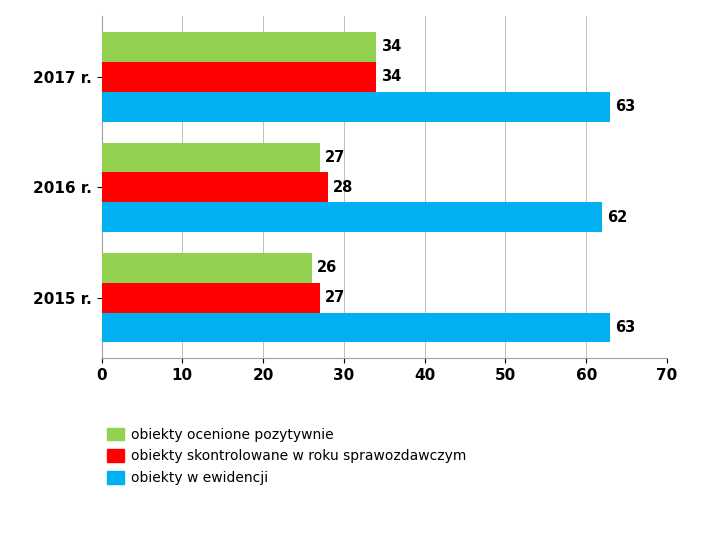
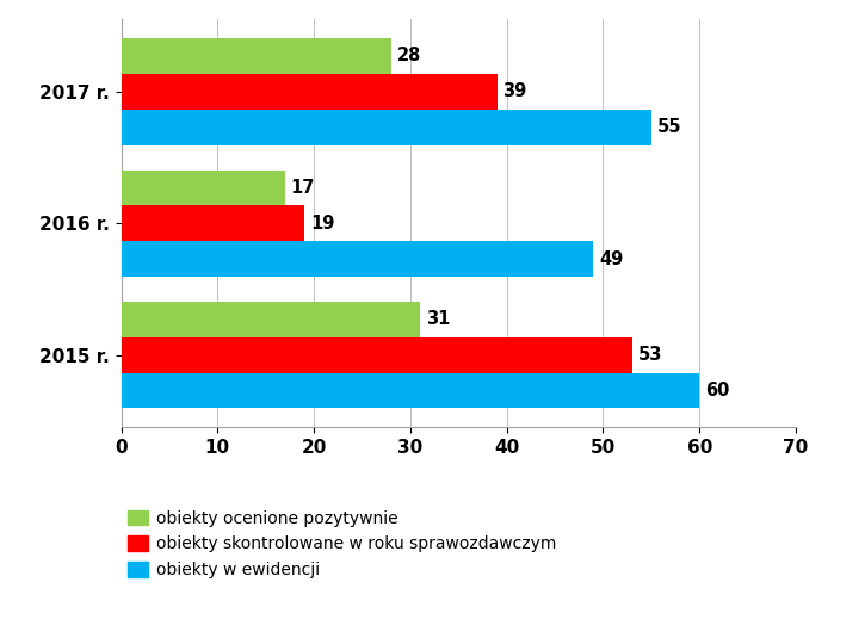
obiekty ocenione pozytywnie/2017 r.: 34 -> 28
obiekty skontrolowane w roku sprawozdawczym/2017 r.: 34 -> 39
obiekty w ewidencji/2017 r.: 63 -> 55
obiekty ocenione pozytywnie/2016 r.: 27 -> 17
obiekty skontrolowane w roku sprawozdawczym/2016 r.: 28 -> 19
obiekty w ewidencji/2016 r.: 62 -> 49
obiekty ocenione pozytywnie/2015 r.: 26 -> 31
obiekty skontrolowane w roku sprawozdawczym/2015 r.: 27 -> 53
obiekty w ewidencji/2015 r.: 63 -> 60
